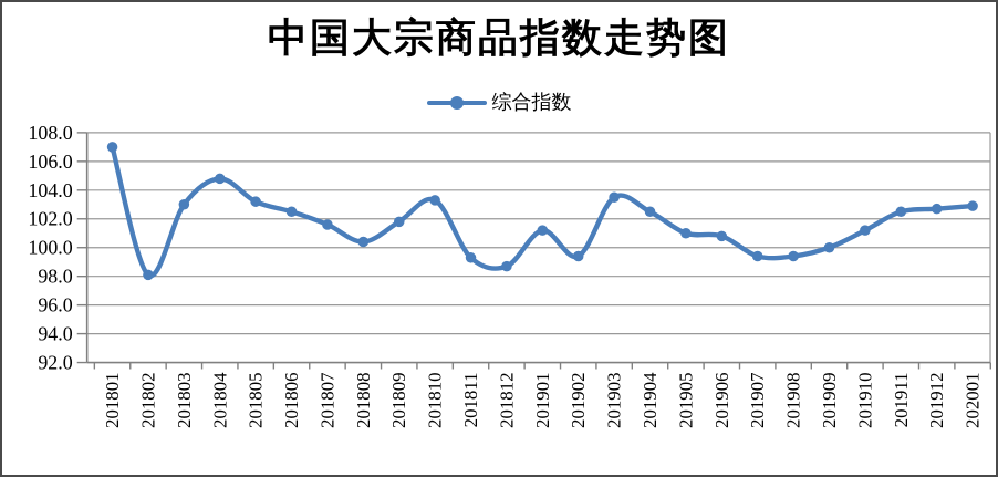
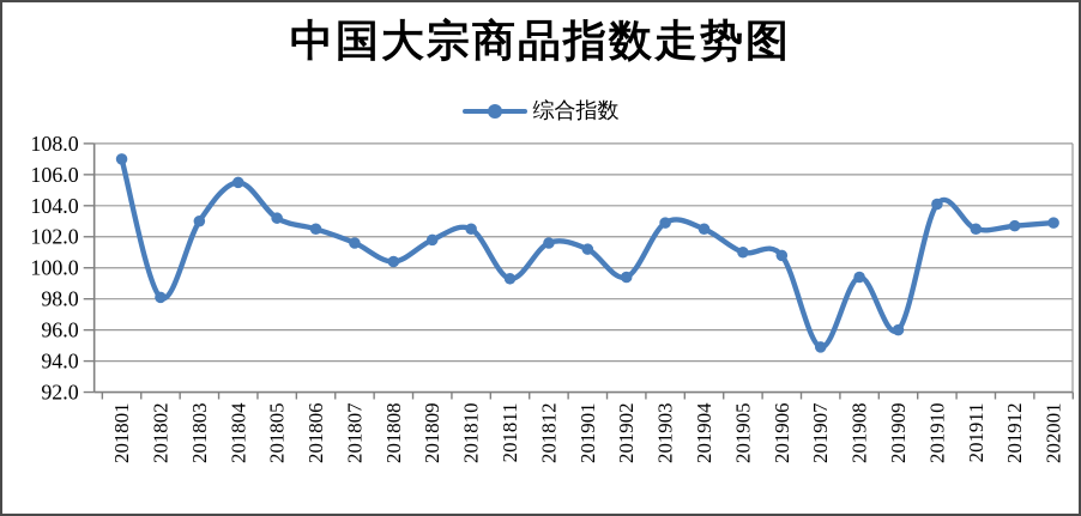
201804: 104.8 -> 105.5
201810: 103.3 -> 102.5
201812: 98.7 -> 101.6
201903: 103.5 -> 102.9
201907: 99.4 -> 94.9
201909: 100.0 -> 96.0
201910: 101.2 -> 104.1
